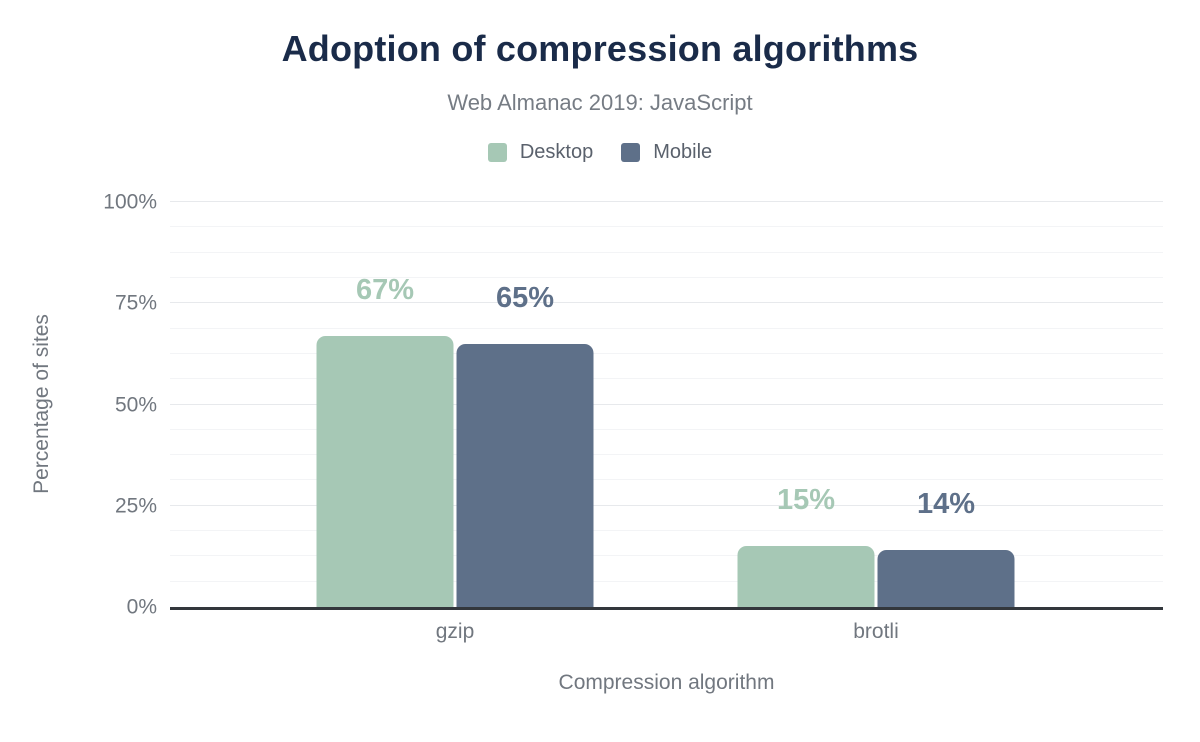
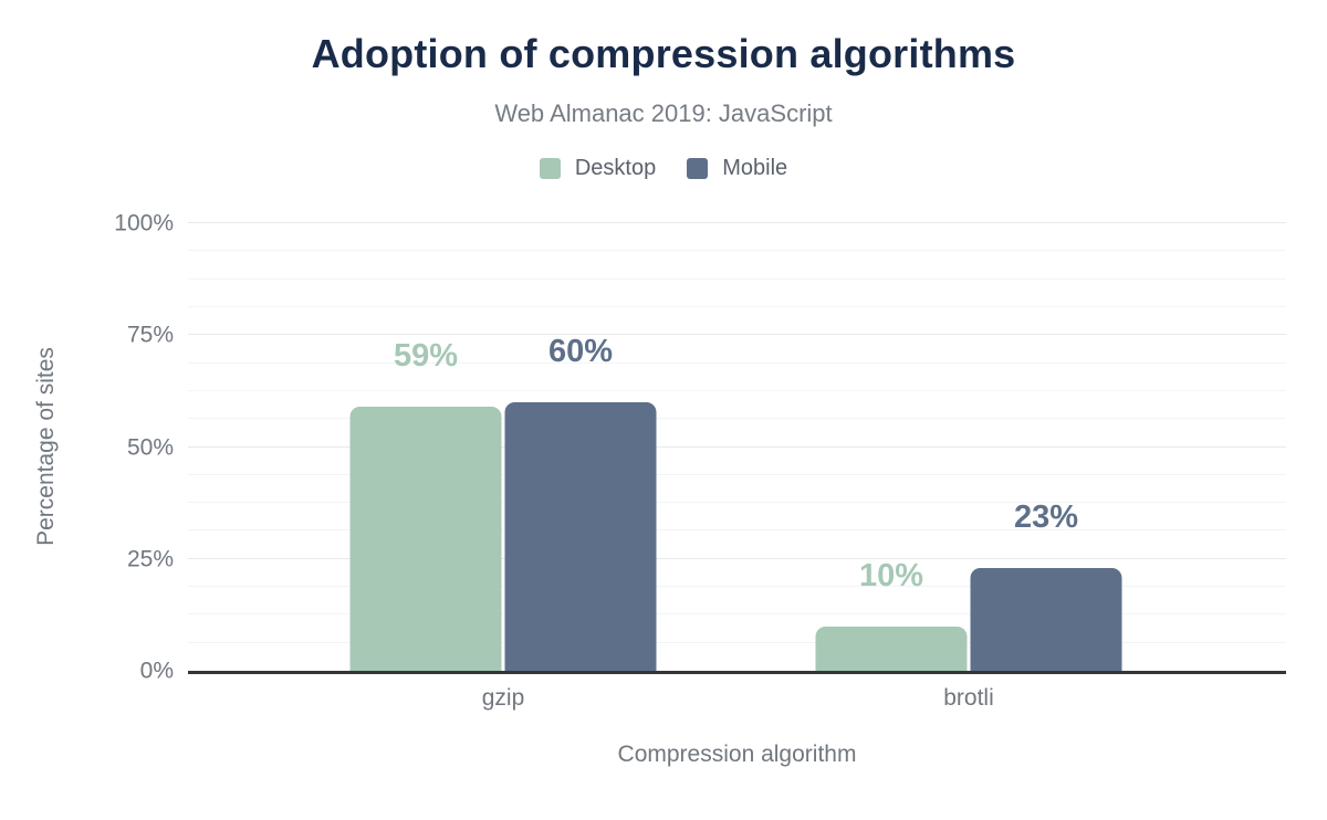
Desktop/gzip: 67% -> 59%
Mobile/gzip: 65% -> 60%
Desktop/brotli: 15% -> 10%
Mobile/brotli: 14% -> 23%
